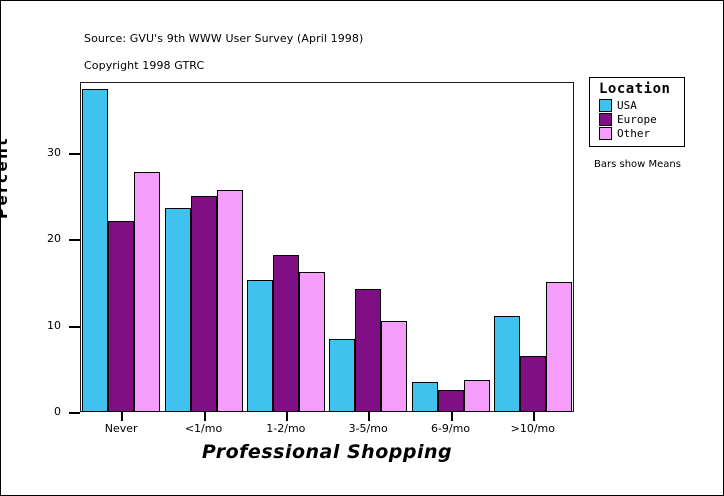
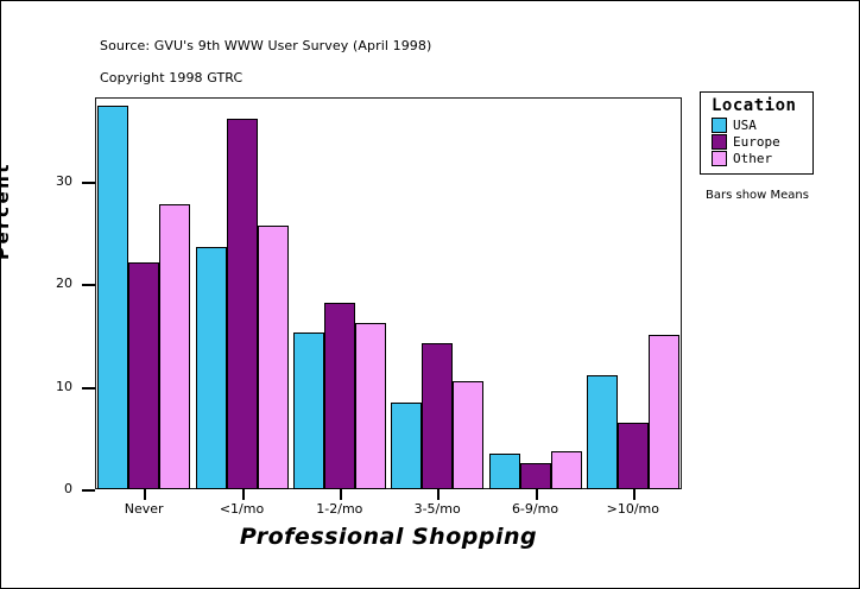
Europe/<1/mo: 25 -> 36
